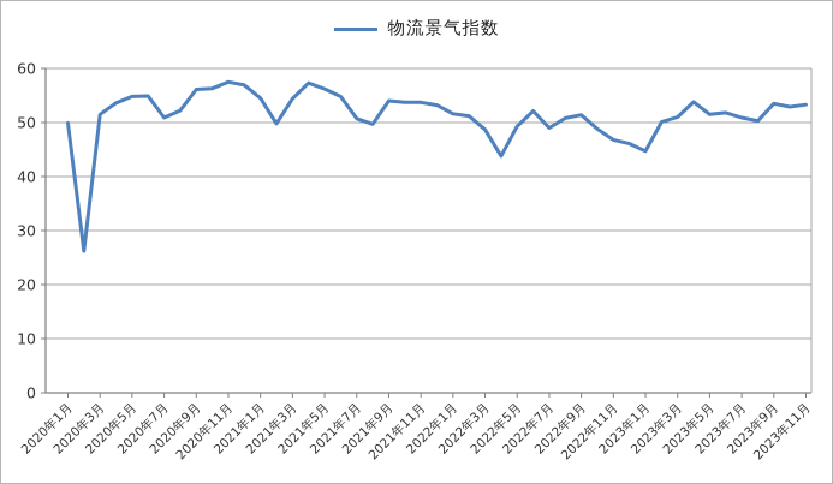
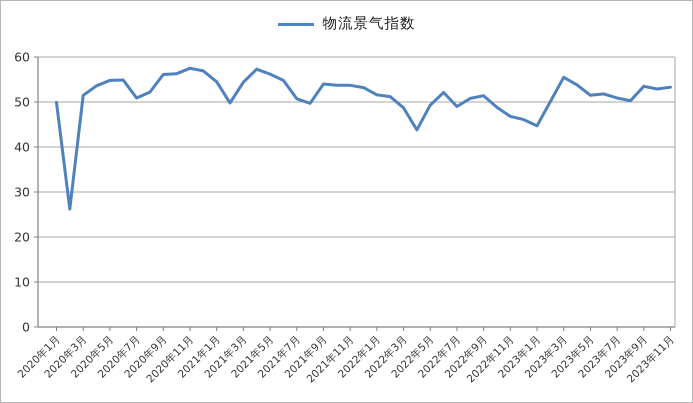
2023年3月: 51 -> 56
